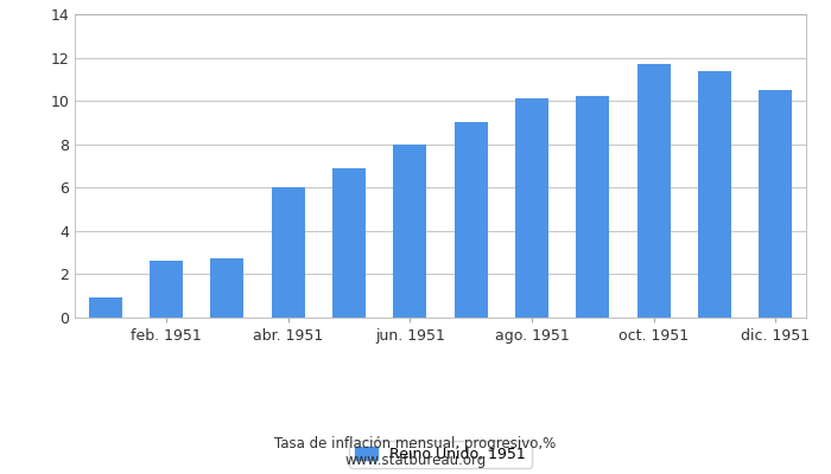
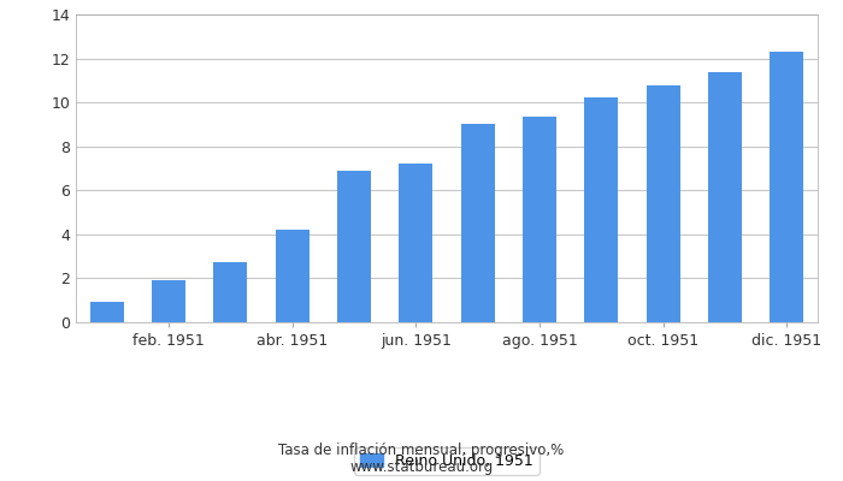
feb. 1951: 2.6 -> 1.9
abr. 1951: 6.0 -> 4.2
jun. 1951: 8.0 -> 7.2
ago. 1951: 10.1 -> 9.3
oct. 1951: 11.7 -> 10.8
dic. 1951: 10.5 -> 12.3
